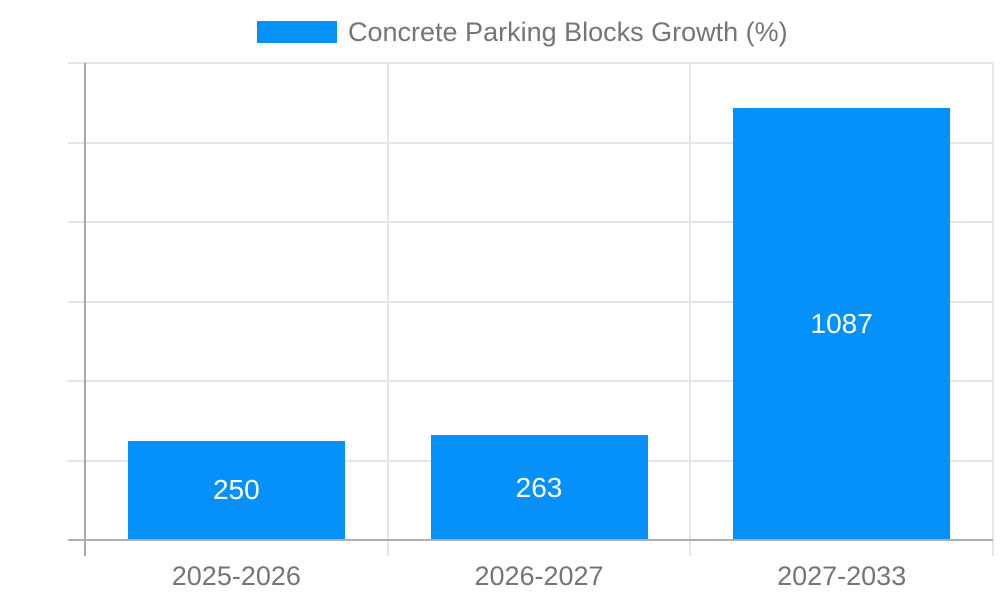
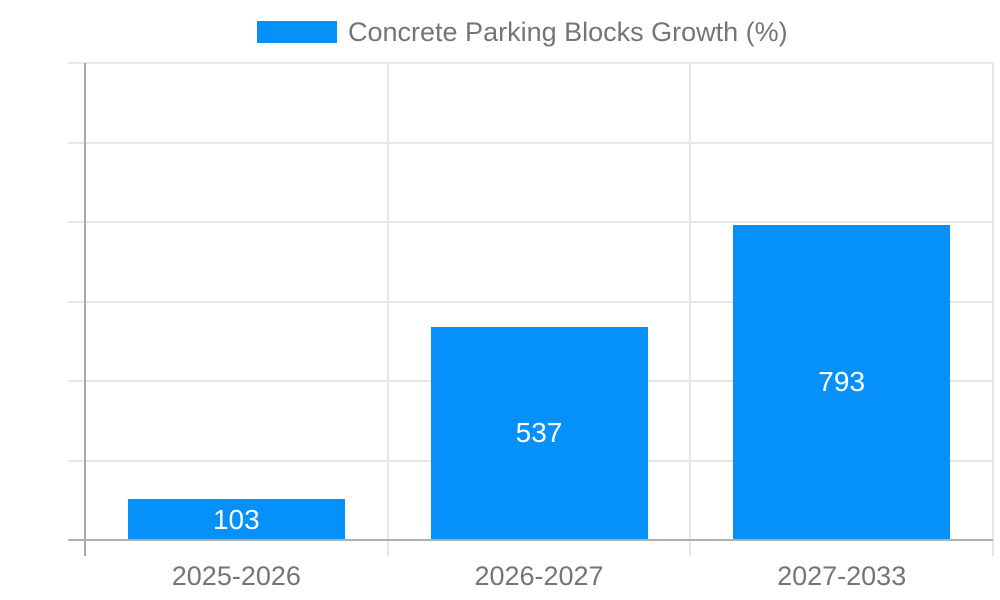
2025-2026: 250 -> 103
2026-2027: 263 -> 537
2027-2033: 1087 -> 793
